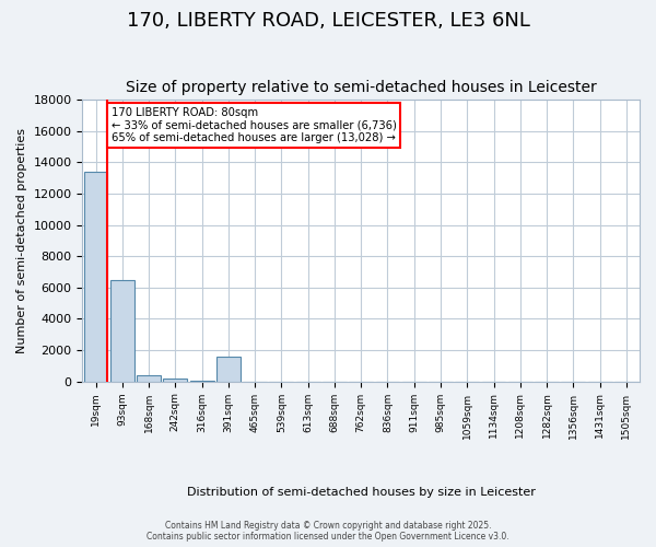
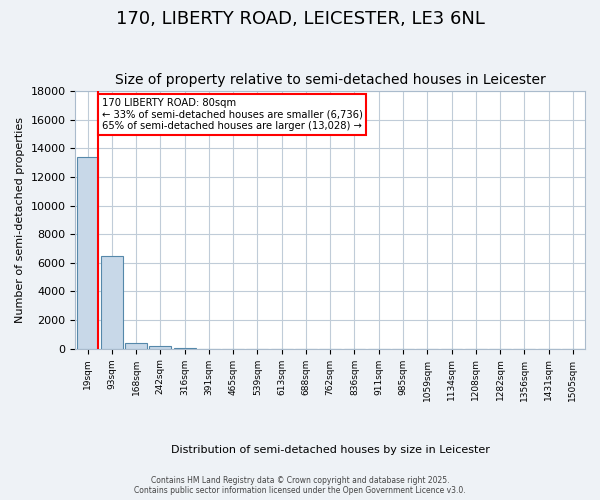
391sqm: 1600 -> 0
